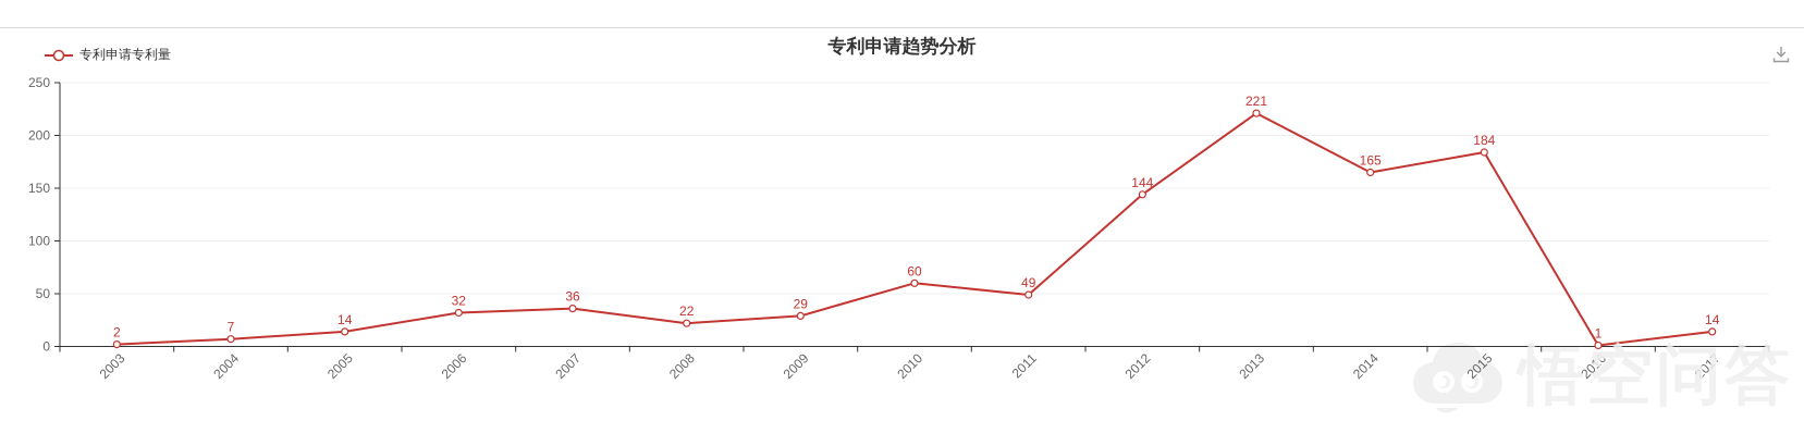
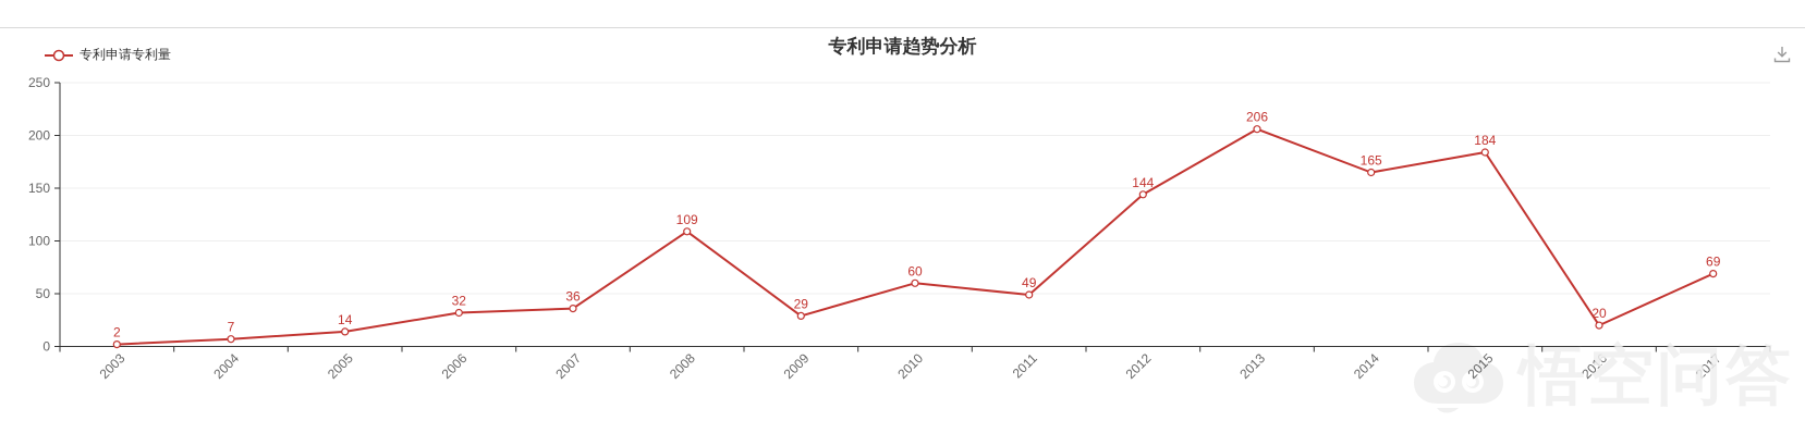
2008: 22 -> 109
2013: 221 -> 206
2016: 1 -> 20
2017: 14 -> 69
